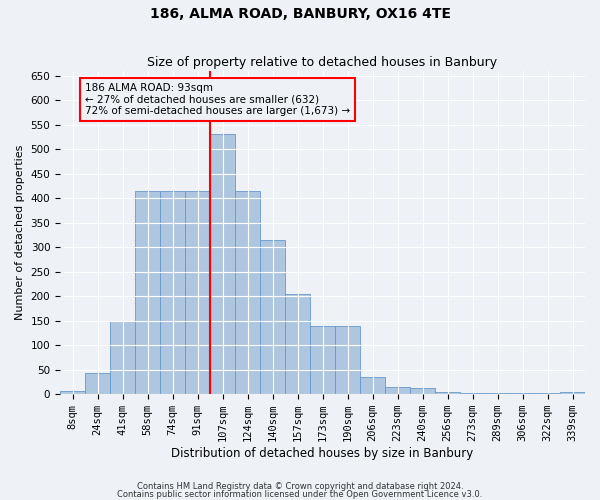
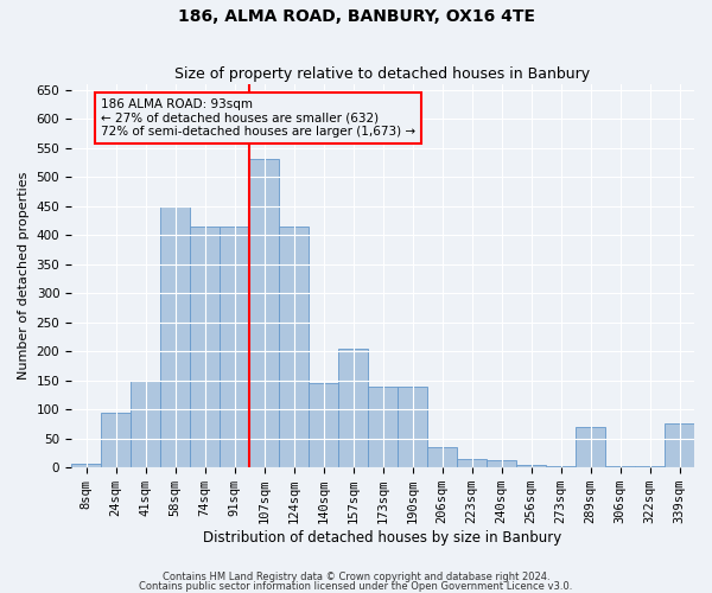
24sqm: 43 -> 95
58sqm: 415 -> 450
140sqm: 315 -> 145
289sqm: 2 -> 70
339sqm: 5 -> 75
